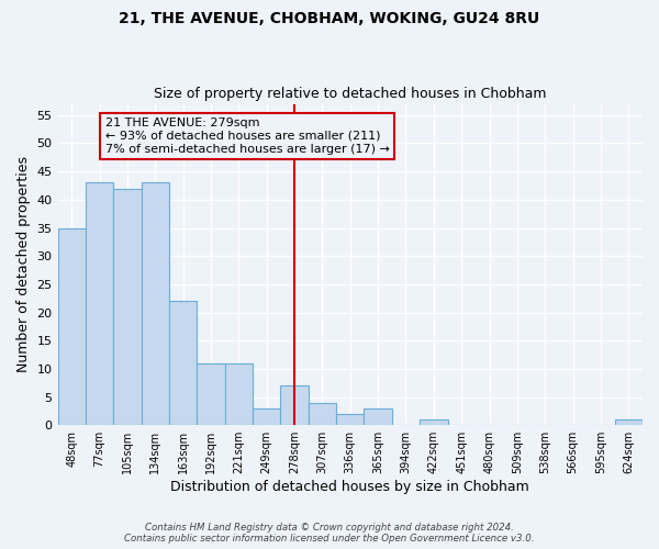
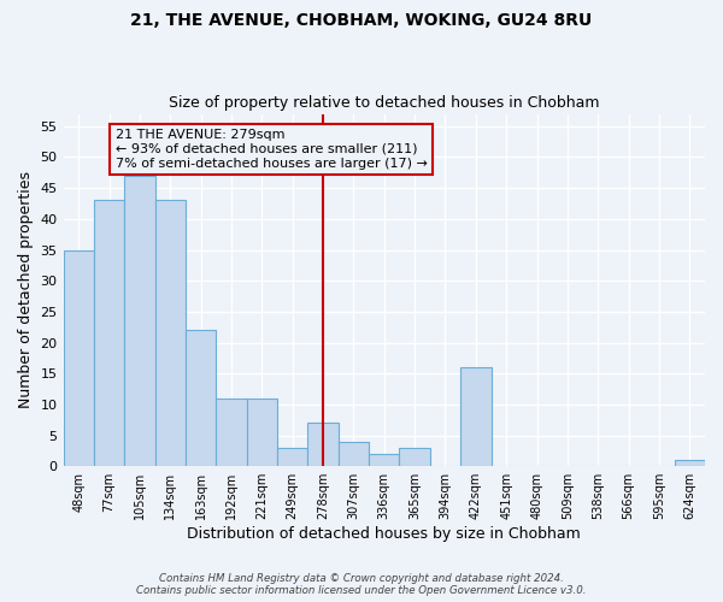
105sqm: 42 -> 47
422sqm: 1 -> 16
